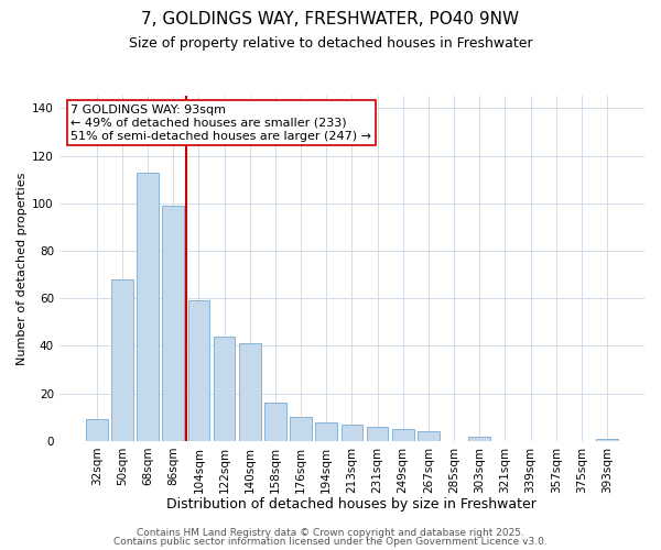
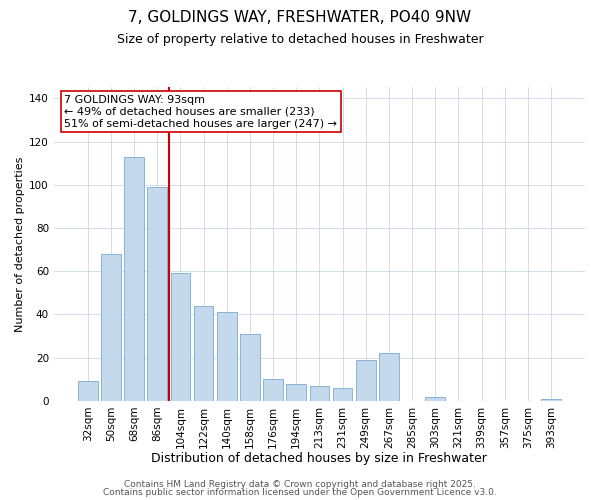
158sqm: 16 -> 31
249sqm: 5 -> 19
267sqm: 4 -> 22
